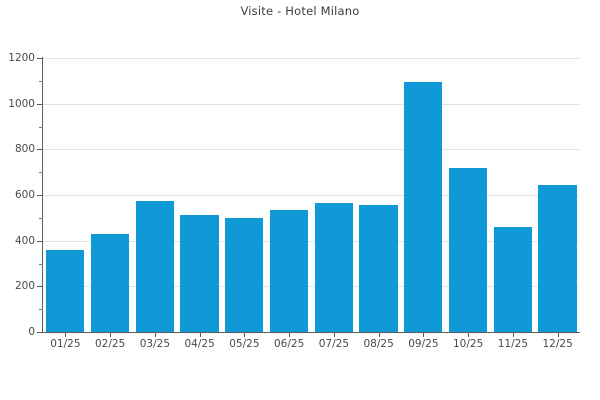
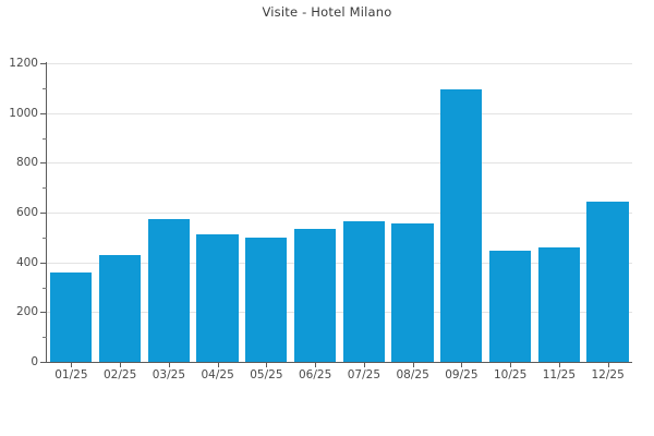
10/25: 720 -> 450
